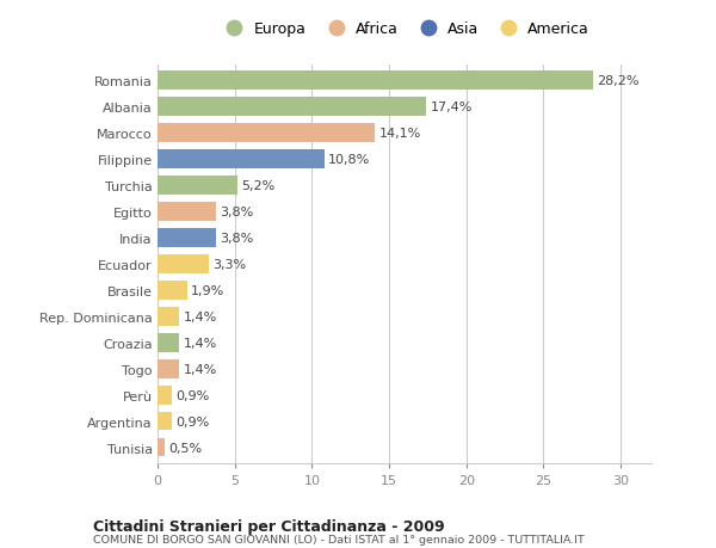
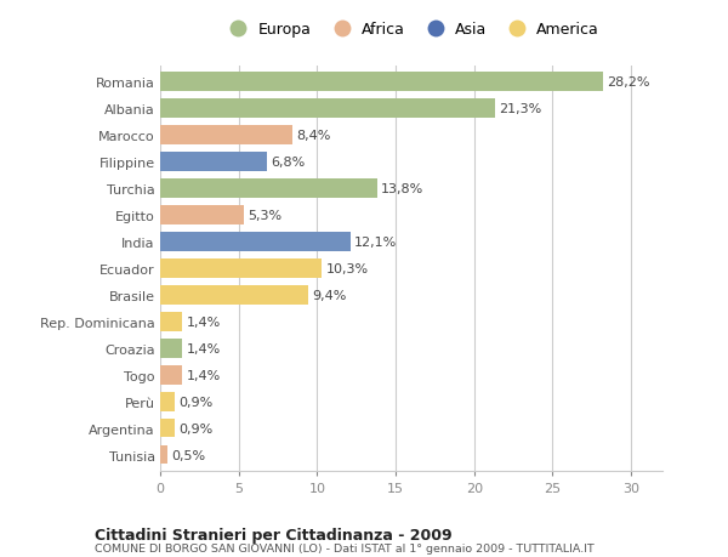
Albania: 17,4% -> 21,3%
Marocco: 14,1% -> 8,4%
Filippine: 10,8% -> 6,8%
Turchia: 5,2% -> 13,8%
Egitto: 3,8% -> 5,3%
India: 3,8% -> 12,1%
Ecuador: 3,3% -> 10,3%
Brasile: 1,9% -> 9,4%
